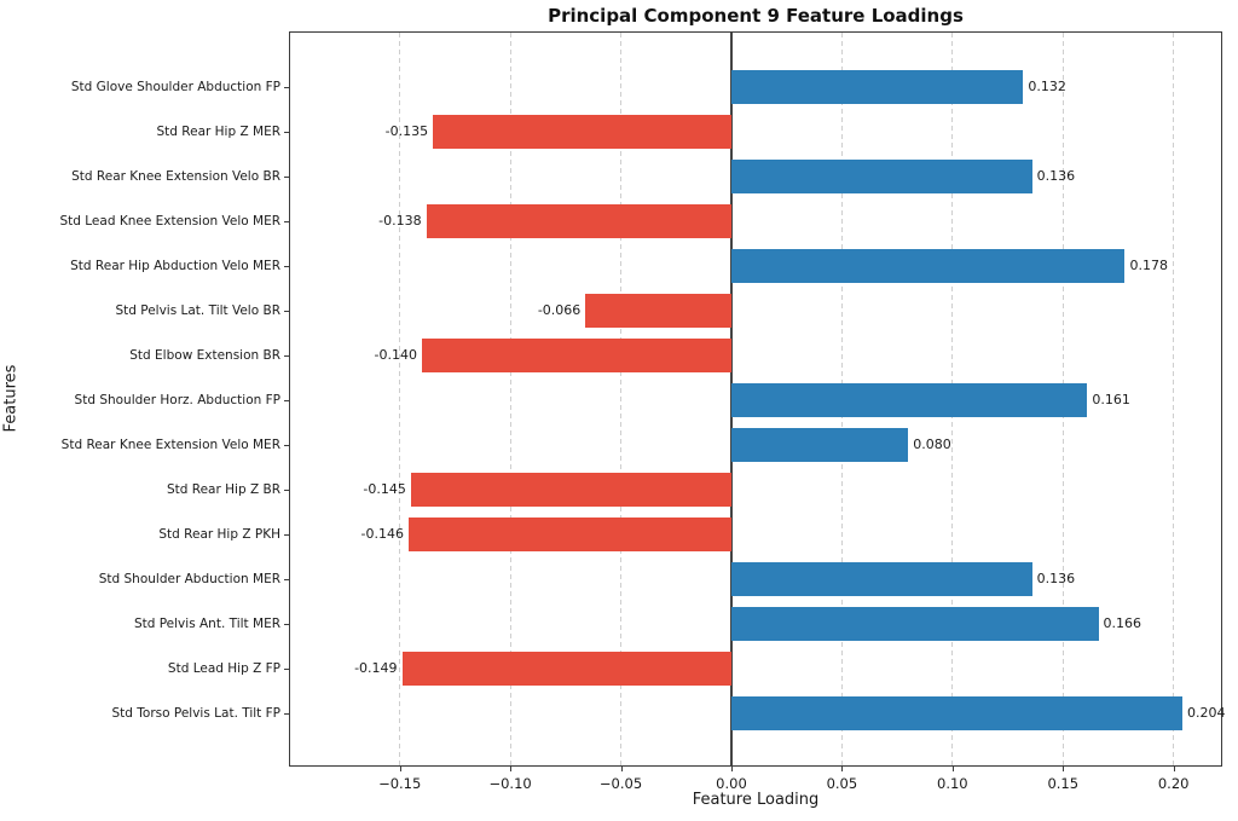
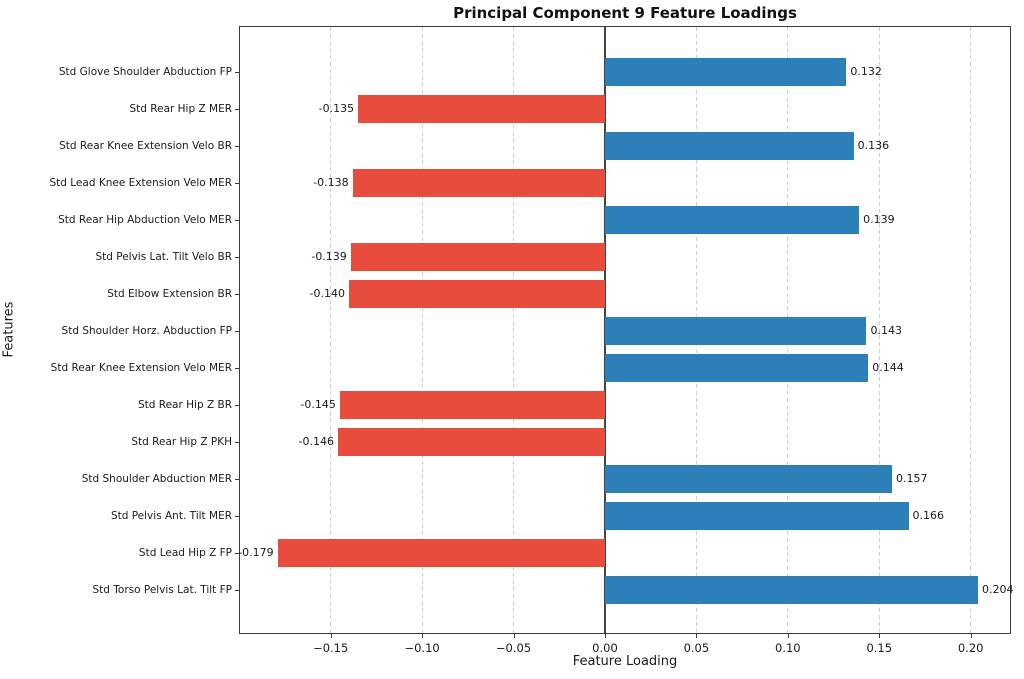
Std Rear Hip Abduction Velo MER: 0.178 -> 0.139
Std Pelvis Lat. Tilt Velo BR: -0.066 -> -0.139
Std Shoulder Horz. Abduction FP: 0.161 -> 0.143
Std Rear Knee Extension Velo MER: 0.080 -> 0.144
Std Shoulder Abduction MER: 0.136 -> 0.157
Std Lead Hip Z FP: -0.149 -> -0.179
